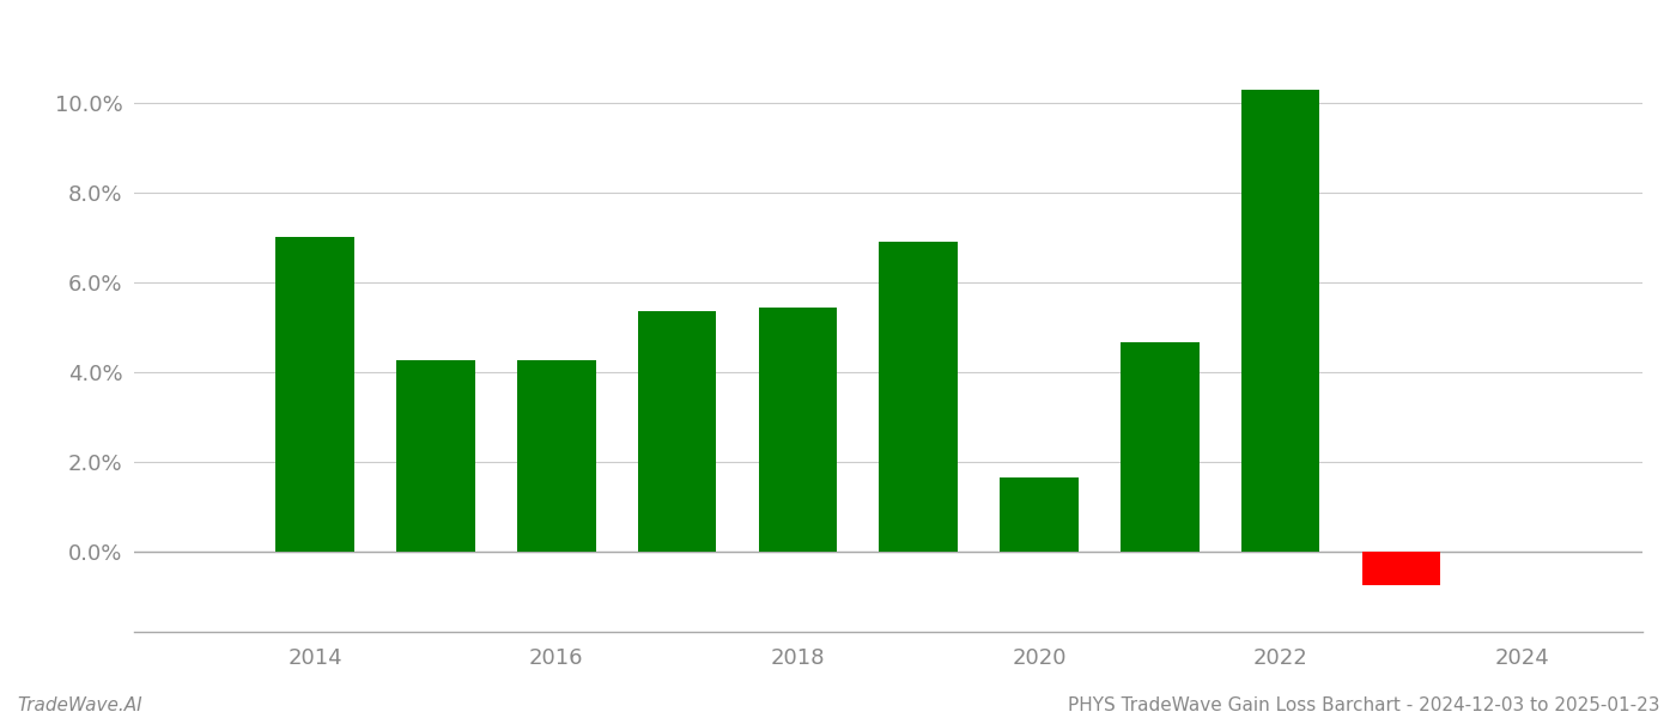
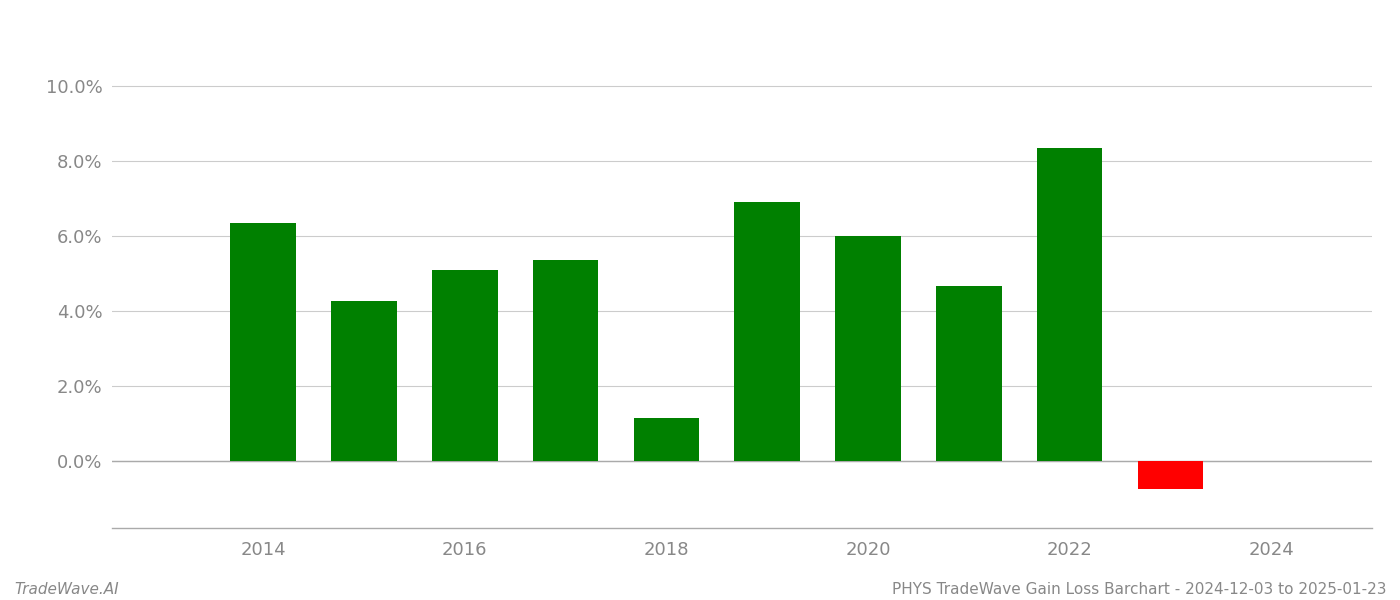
2014: 7.00% -> 6.35%
2016: 4.25% -> 5.10%
2018: 5.45% -> 1.15%
2020: 1.65% -> 6.00%
2022: 10.30% -> 8.35%
